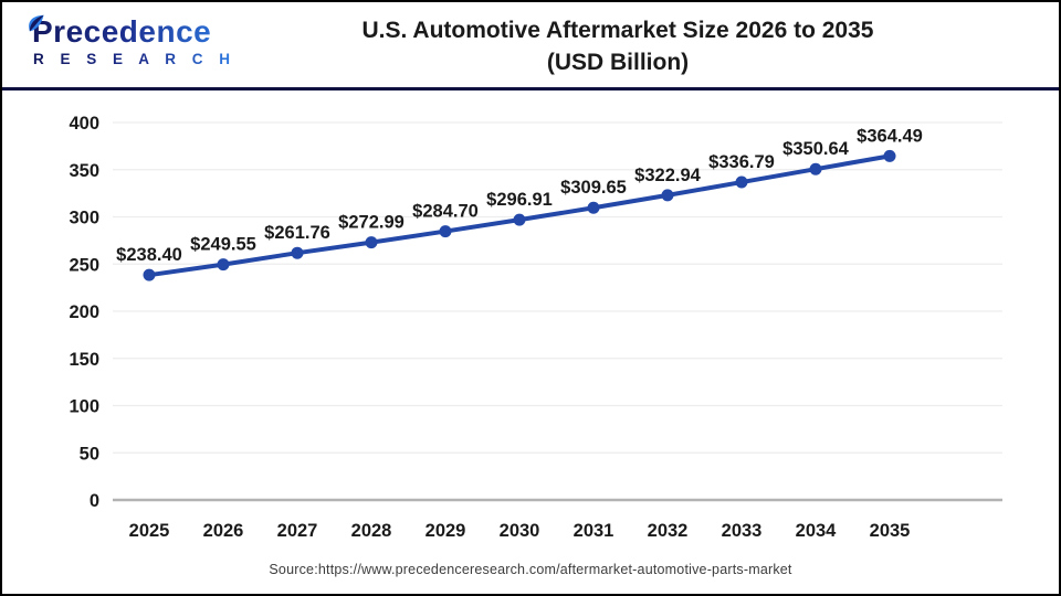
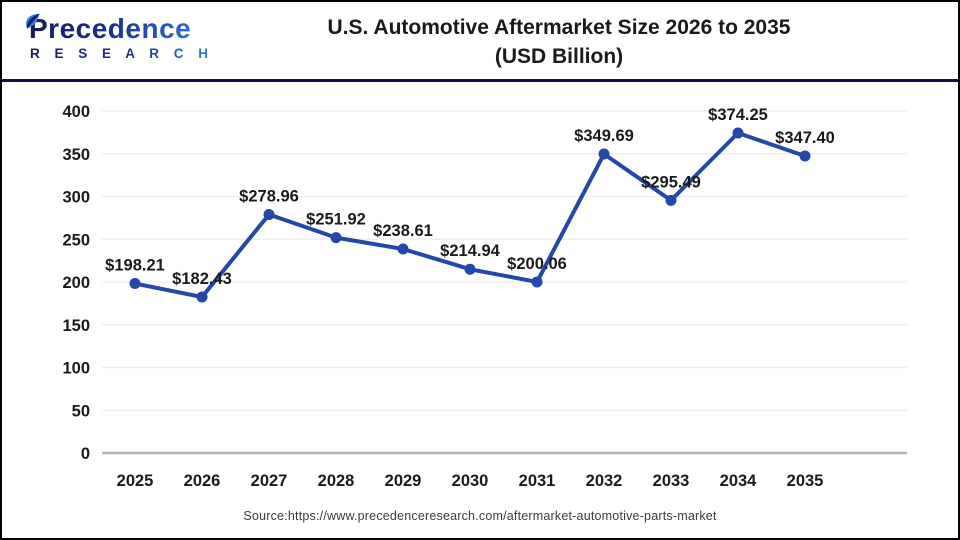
2025: $238.40 -> $198.21
2026: $249.55 -> $182.43
2027: $261.76 -> $278.96
2028: $272.99 -> $251.92
2029: $284.70 -> $238.61
2030: $296.91 -> $214.94
2031: $309.65 -> $200.06
2032: $322.94 -> $349.69
2033: $336.79 -> $295.49
2034: $350.64 -> $374.25
2035: $364.49 -> $347.40
